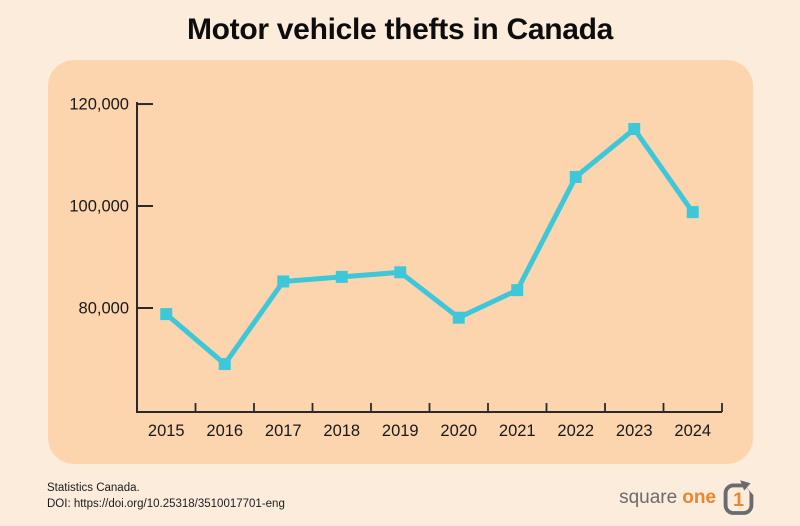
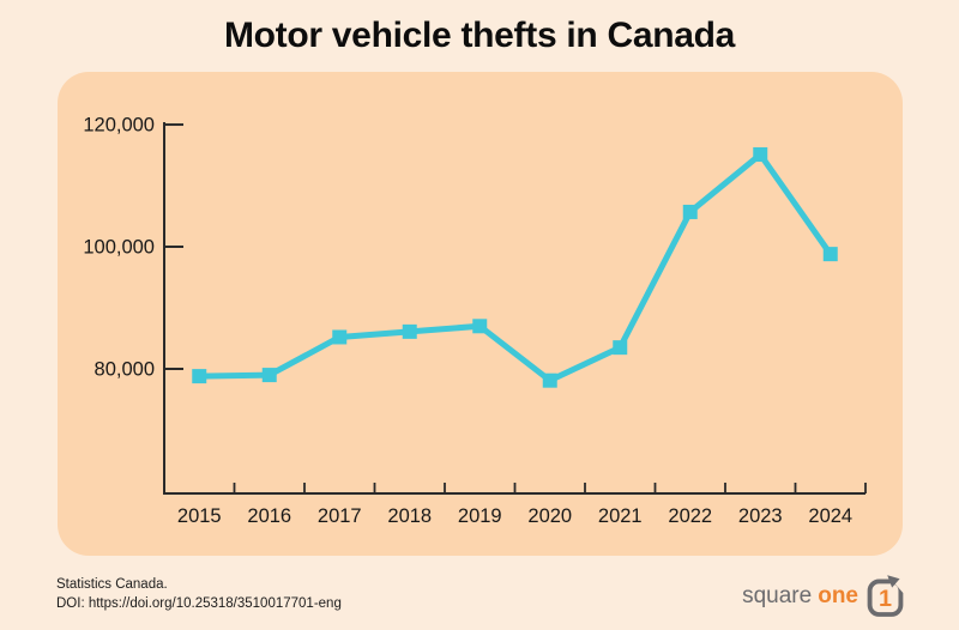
2016: 69000 -> 79000
